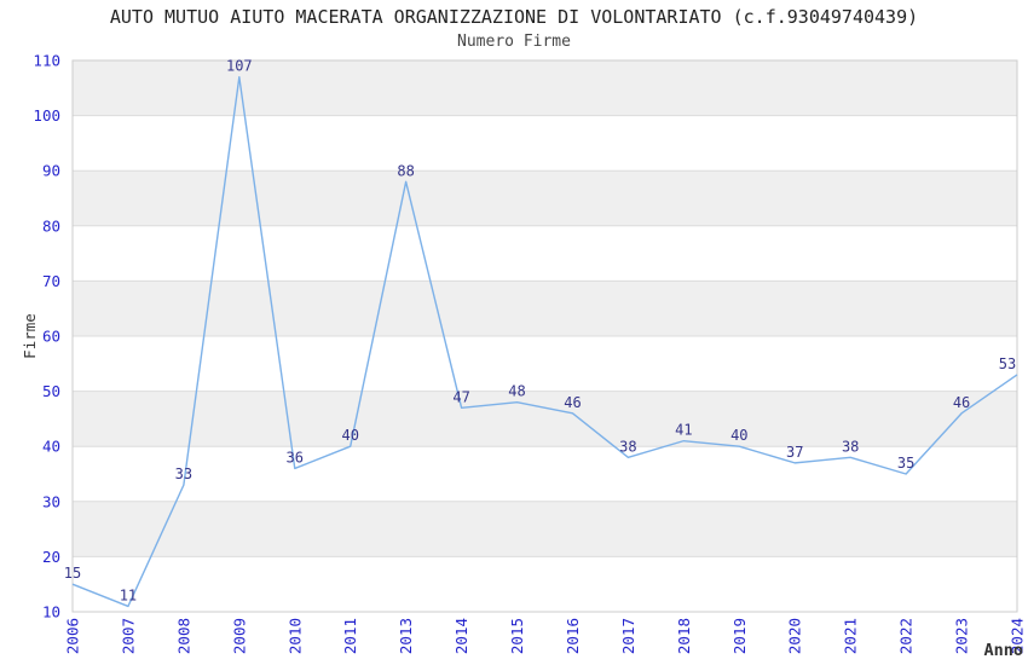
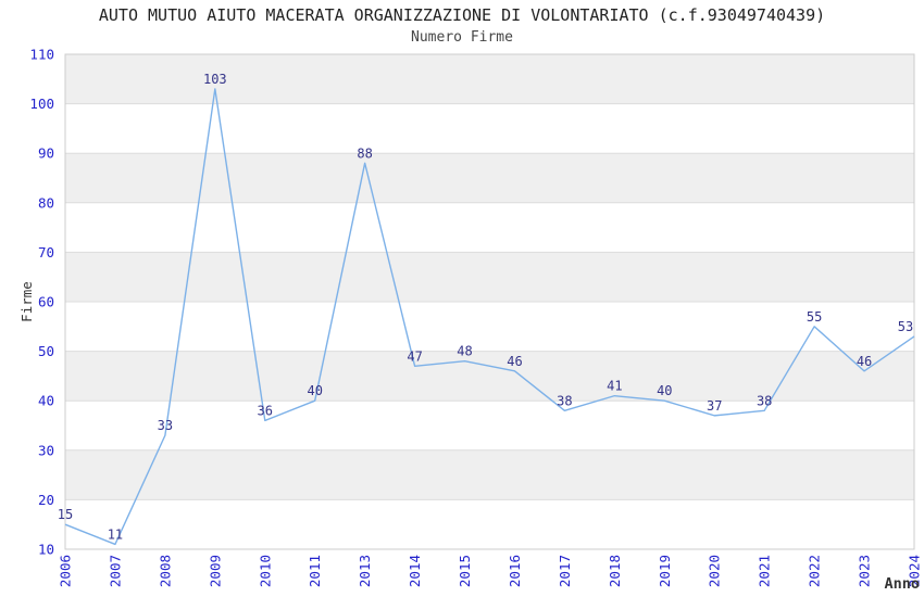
2009: 107 -> 103
2022: 35 -> 55
